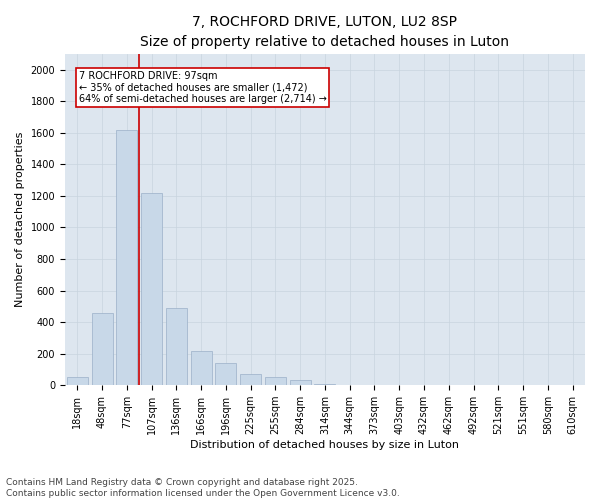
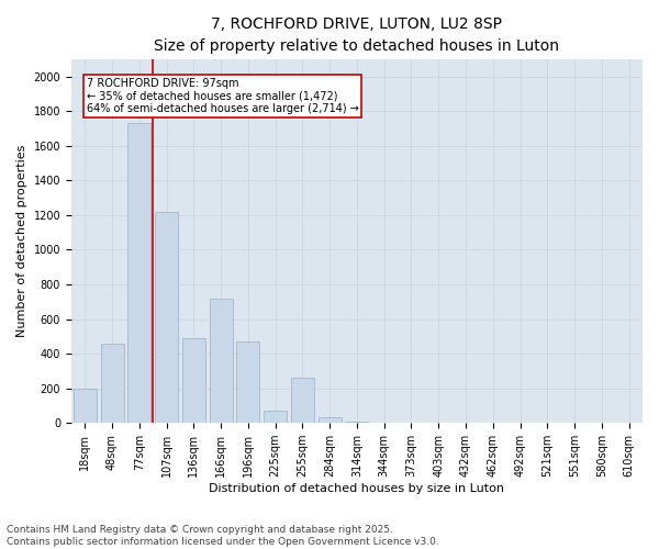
18sqm: 60 -> 200
77sqm: 1620 -> 1730
166sqm: 220 -> 720
196sqm: 140 -> 470
255sqm: 60 -> 260
